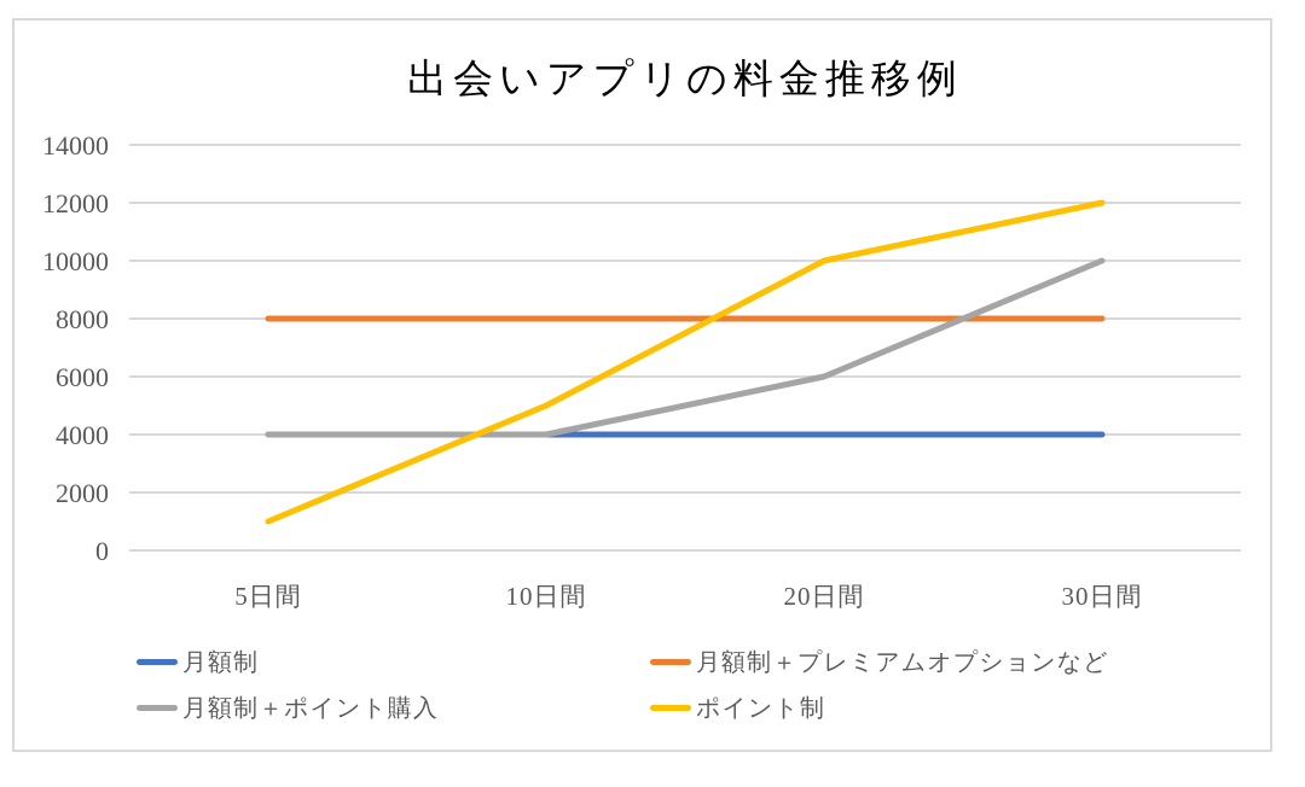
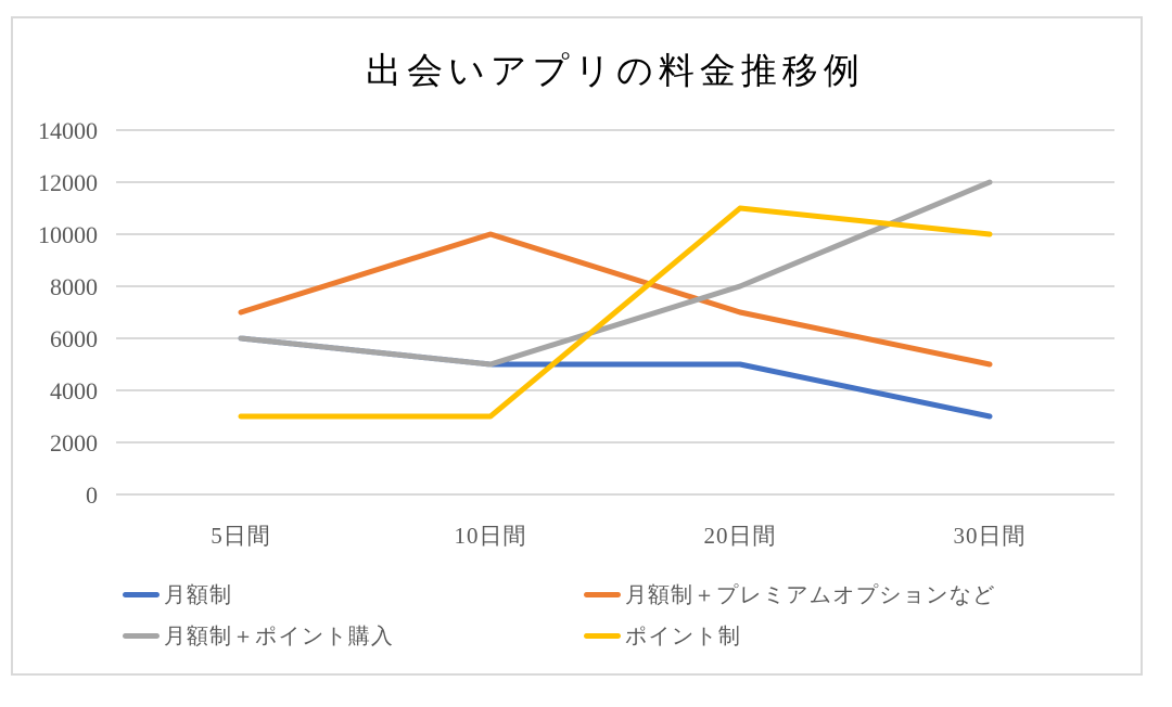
月額制/5日間: 4000 -> 6000
月額制＋プレミアムオプションなど/5日間: 8000 -> 7000
月額制＋ポイント購入/5日間: 4000 -> 6000
ポイント制/5日間: 1000 -> 3000
月額制/10日間: 4000 -> 5000
月額制＋プレミアムオプションなど/10日間: 8000 -> 10000
月額制＋ポイント購入/10日間: 4000 -> 5000
ポイント制/10日間: 5000 -> 3000
月額制/20日間: 4000 -> 5000
月額制＋プレミアムオプションなど/20日間: 8000 -> 7000
月額制＋ポイント購入/20日間: 6000 -> 8000
ポイント制/20日間: 10000 -> 11000
月額制/30日間: 4000 -> 3000
月額制＋プレミアムオプションなど/30日間: 8000 -> 5000
月額制＋ポイント購入/30日間: 10000 -> 12000
ポイント制/30日間: 12000 -> 10000
